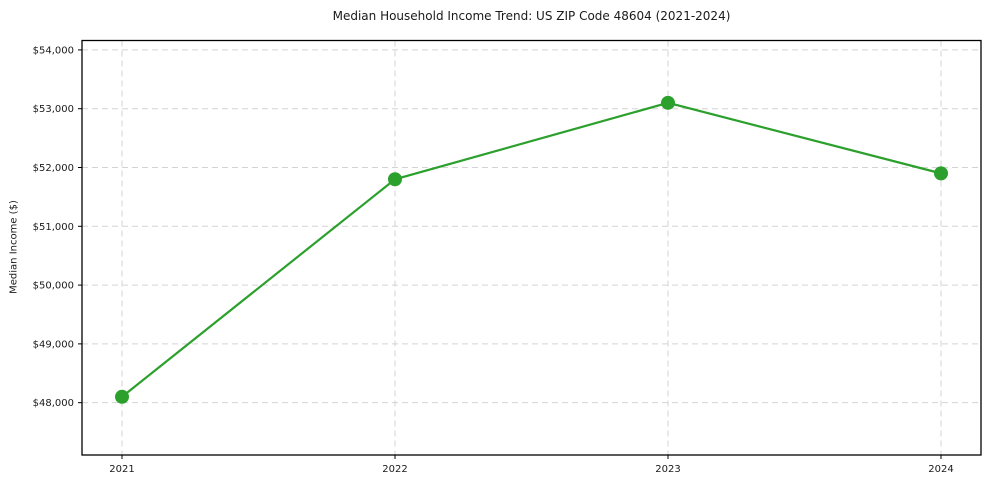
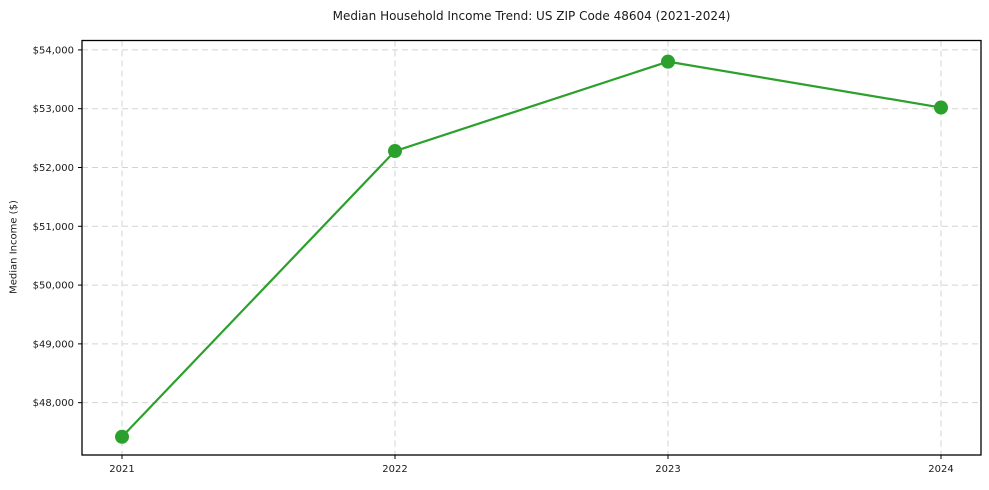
2021: $48100 -> $47400
2022: $51800 -> $52300
2023: $53100 -> $53800
2024: $51900 -> $53000
